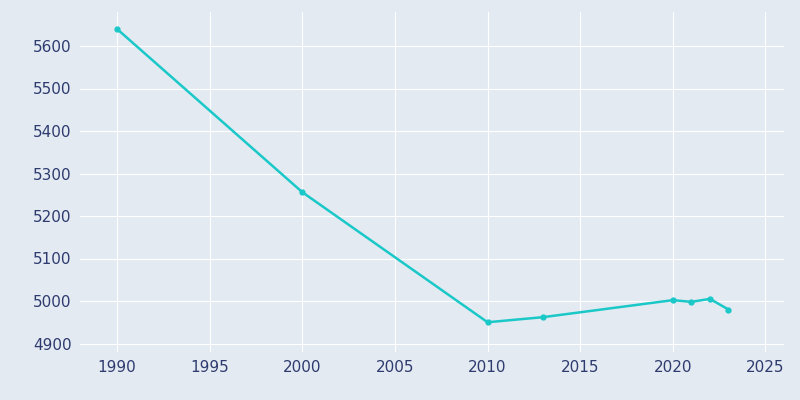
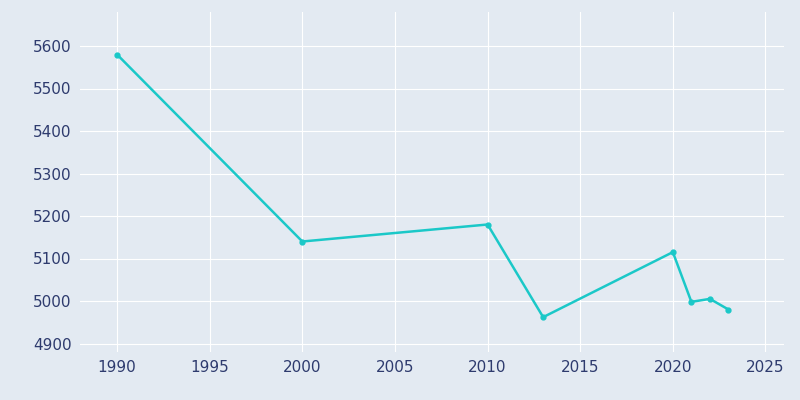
1990: 5640 -> 5580
2000: 5256 -> 5140
2010: 4950 -> 5180
2020: 5002 -> 5115
